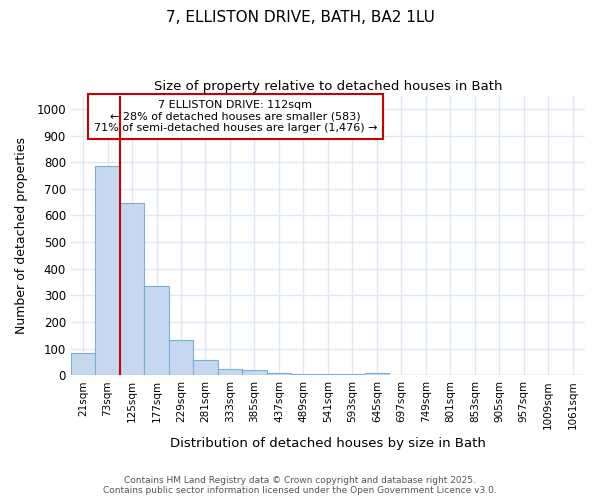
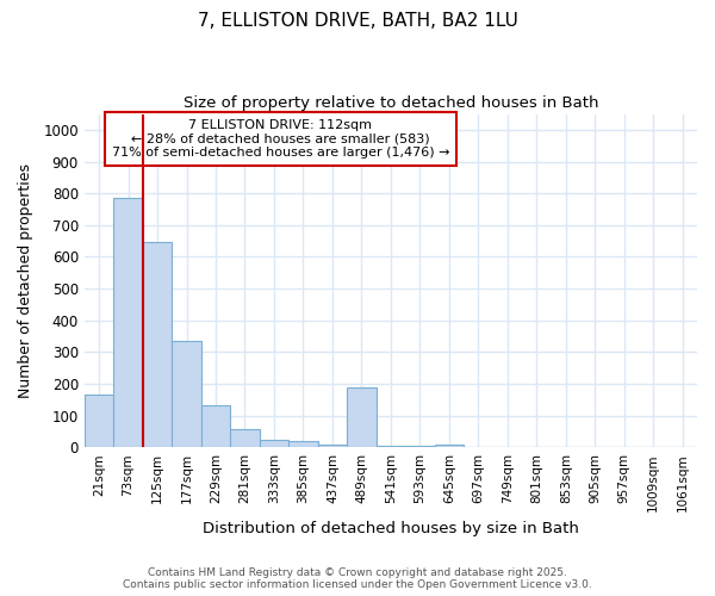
21sqm: 85 -> 165
489sqm: 6 -> 190
